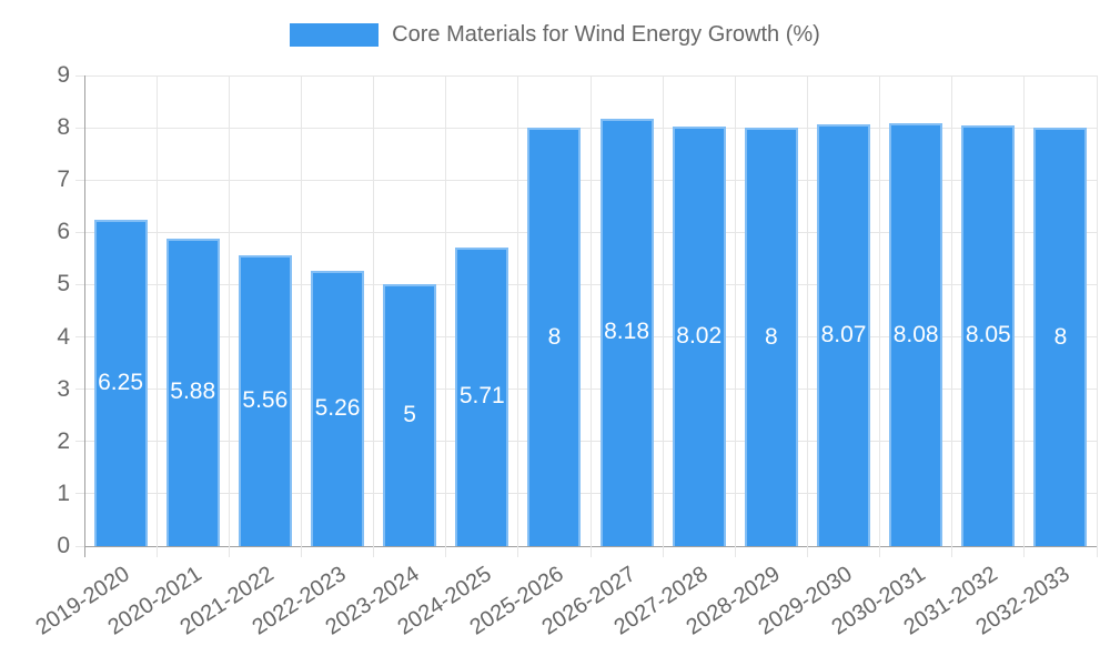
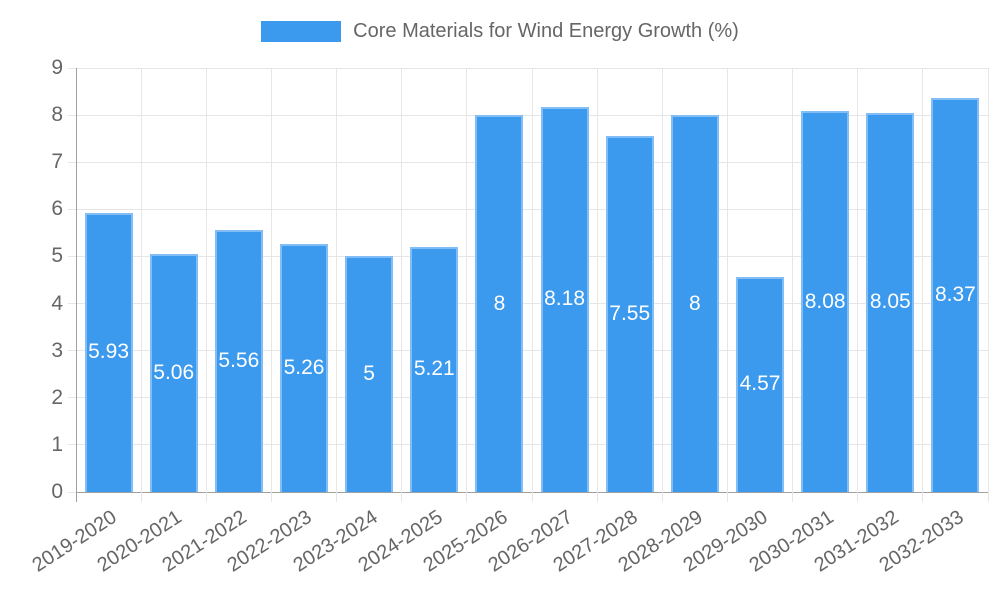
2019-2020: 6.25 -> 5.93
2020-2021: 5.88 -> 5.06
2024-2025: 5.71 -> 5.21
2027-2028: 8.02 -> 7.55
2029-2030: 8.07 -> 4.57
2032-2033: 8 -> 8.37
